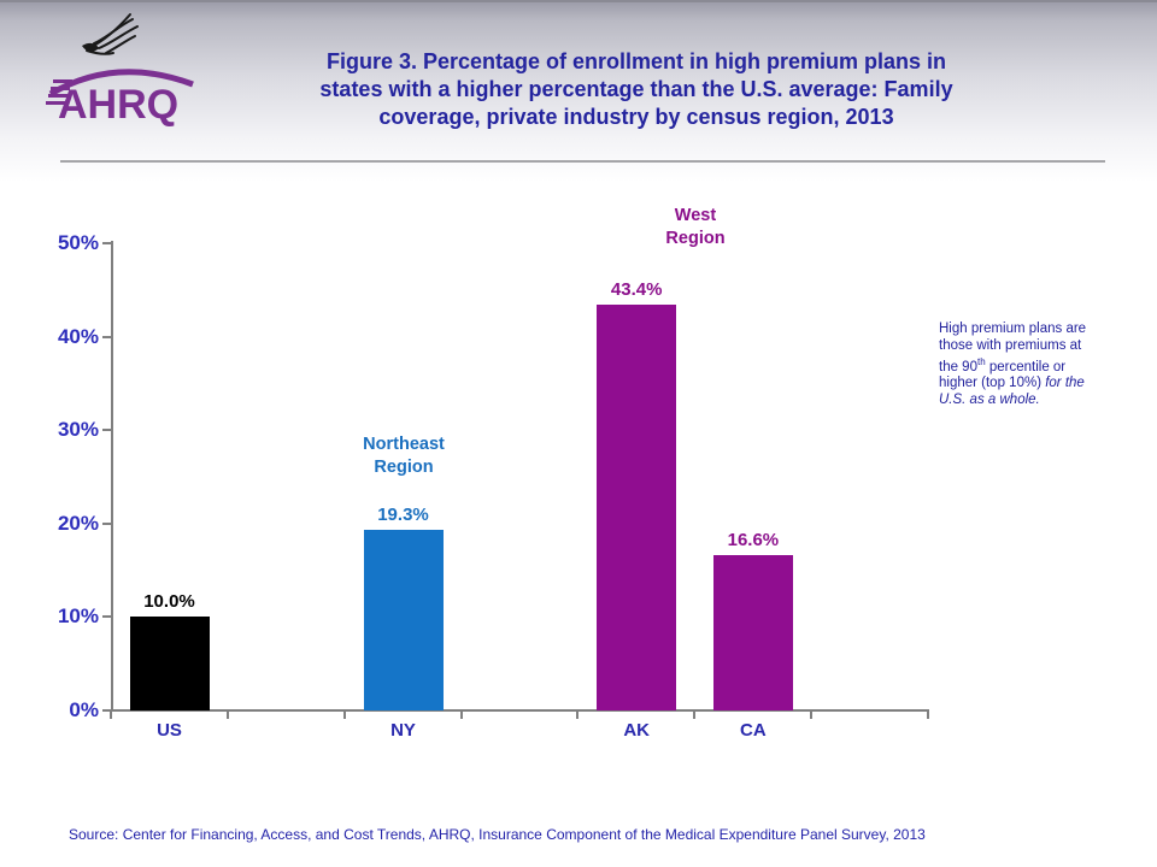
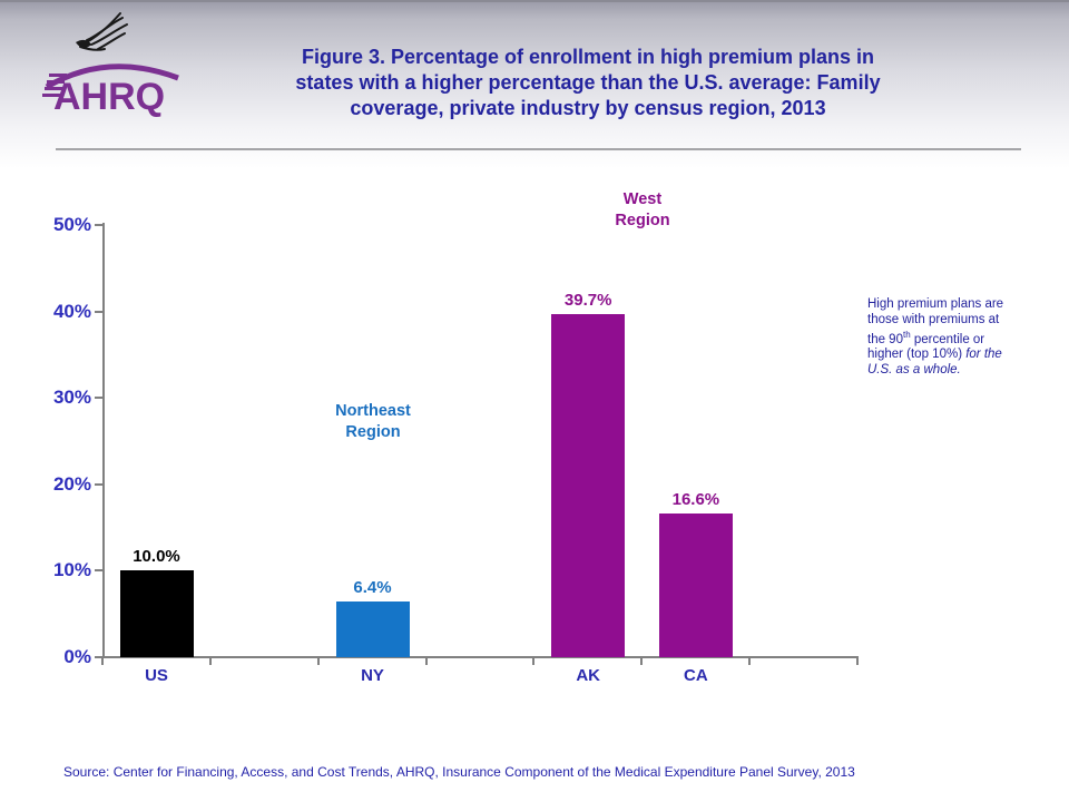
NY: 19.3% -> 6.4%
AK: 43.4% -> 39.7%
